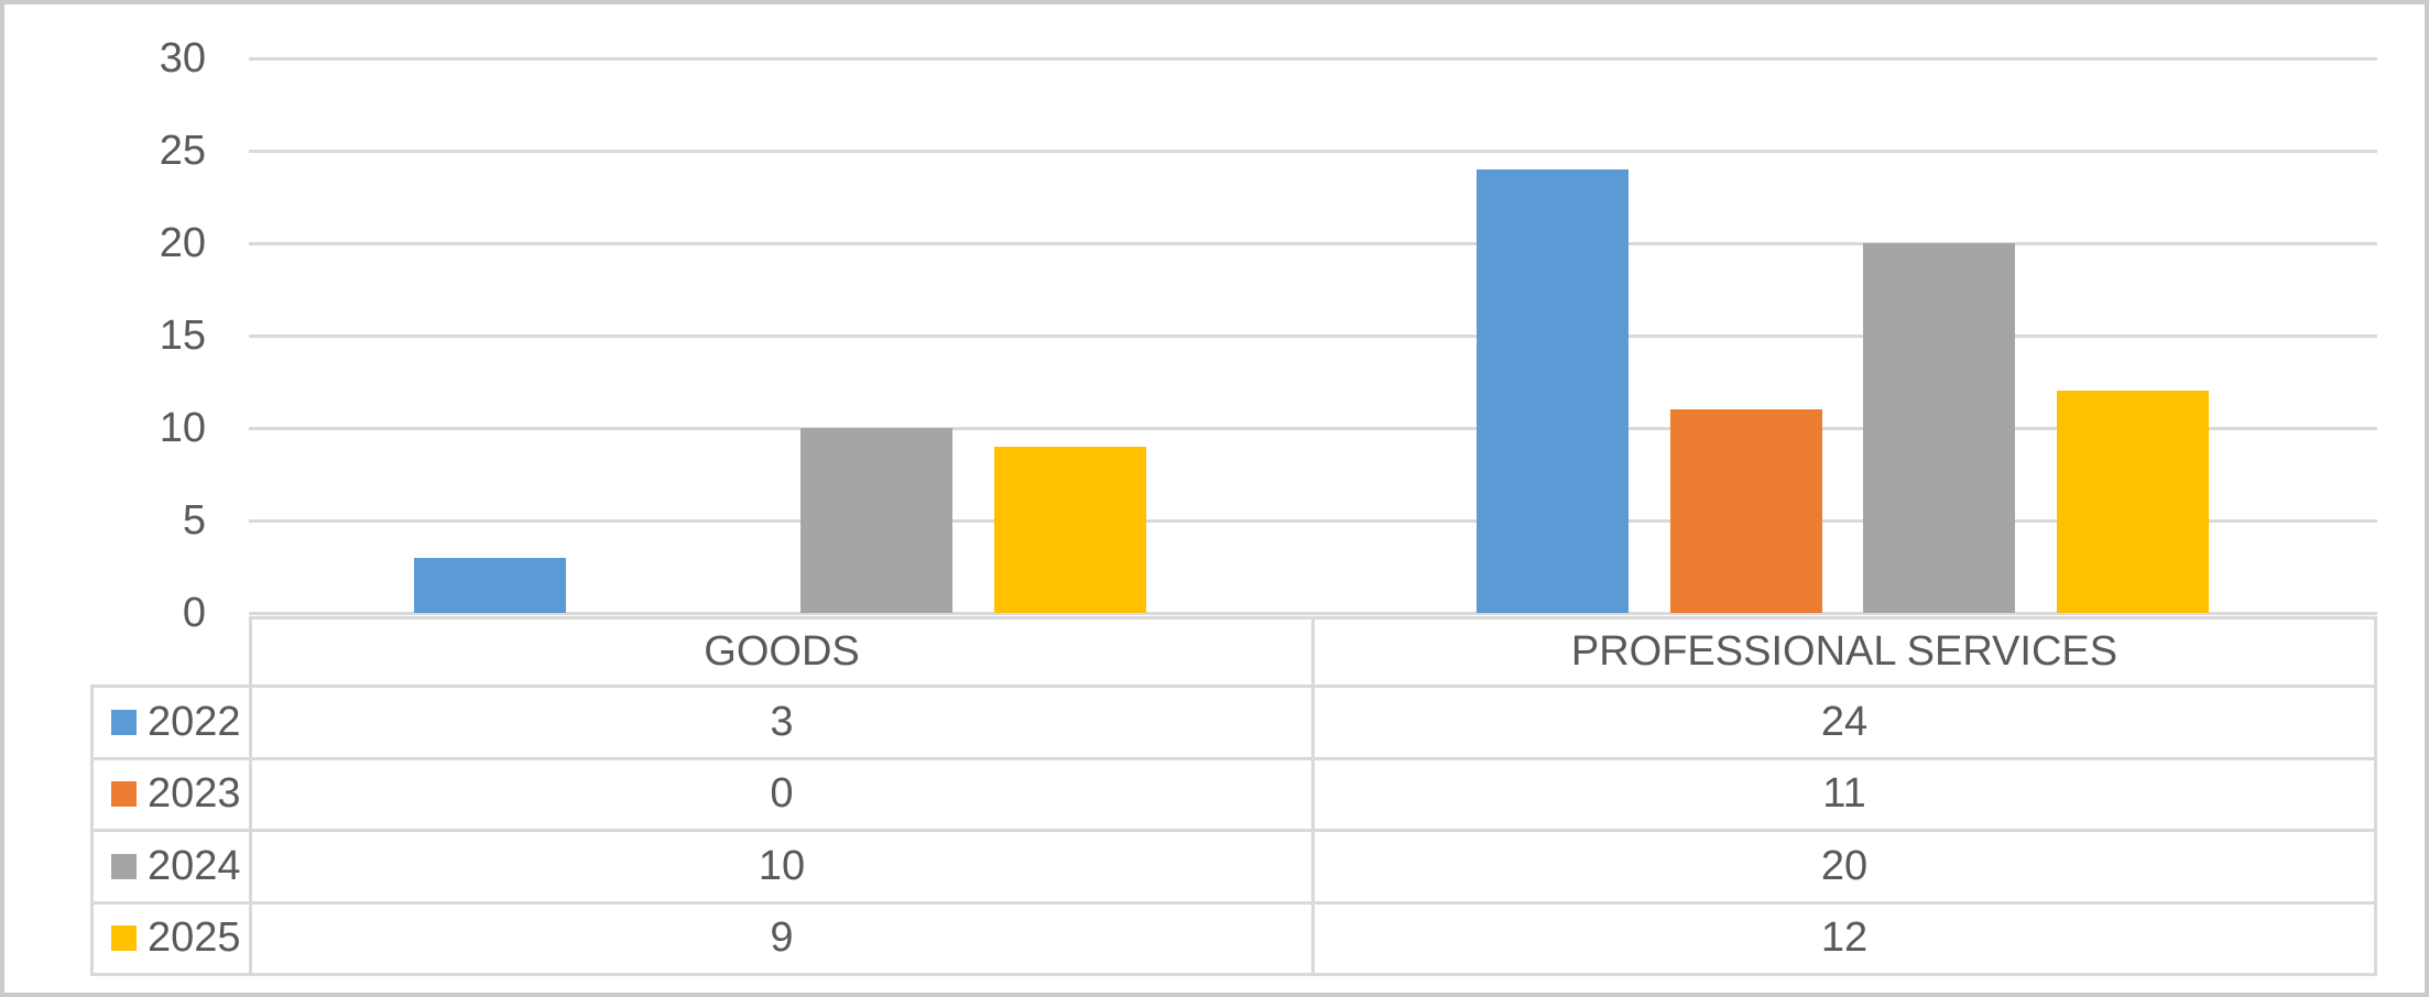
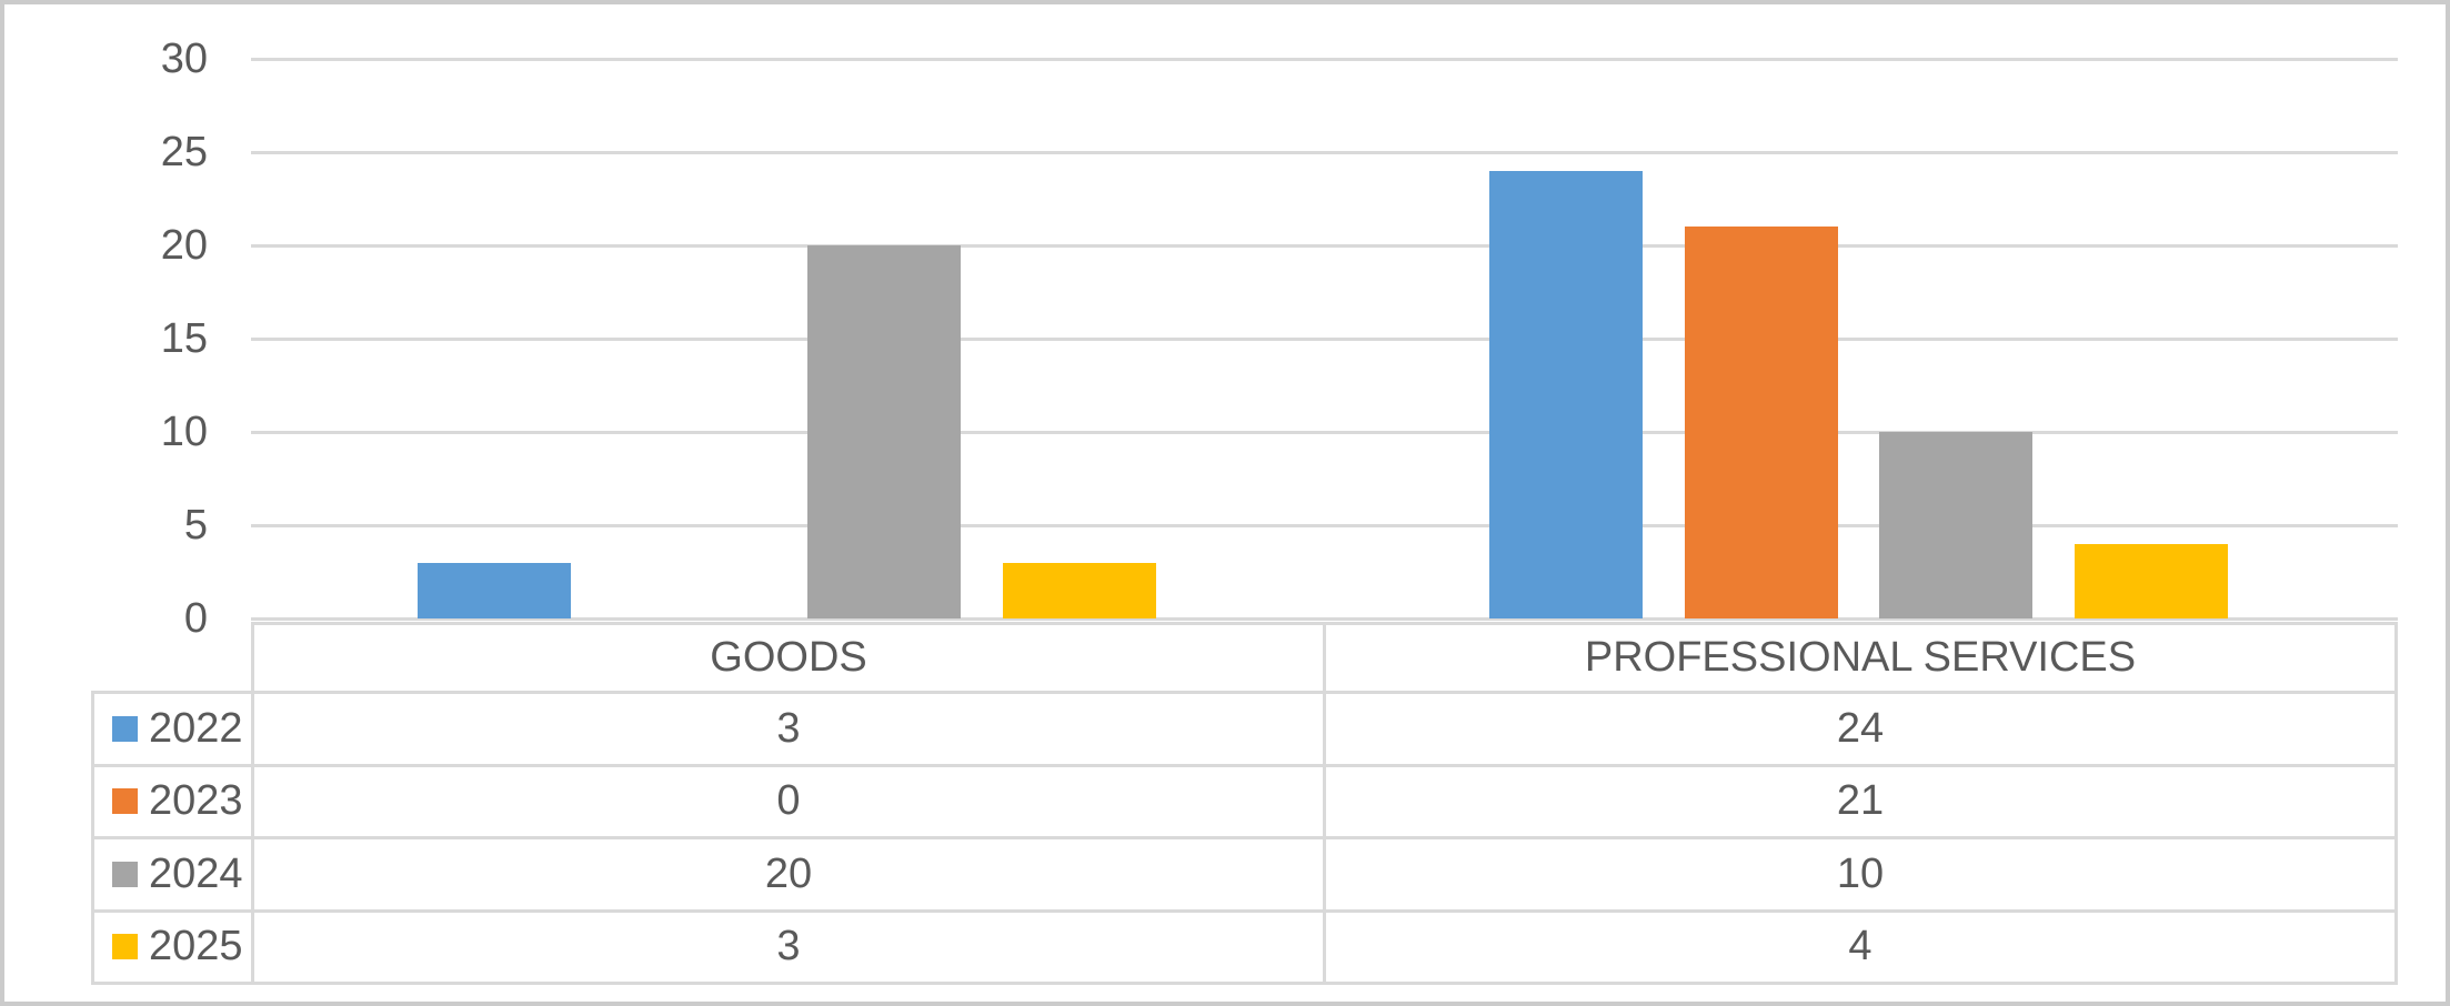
2024/GOODS: 10 -> 20
2025/GOODS: 9 -> 3
2023/PROFESSIONAL SERVICES: 11 -> 21
2024/PROFESSIONAL SERVICES: 20 -> 10
2025/PROFESSIONAL SERVICES: 12 -> 4
